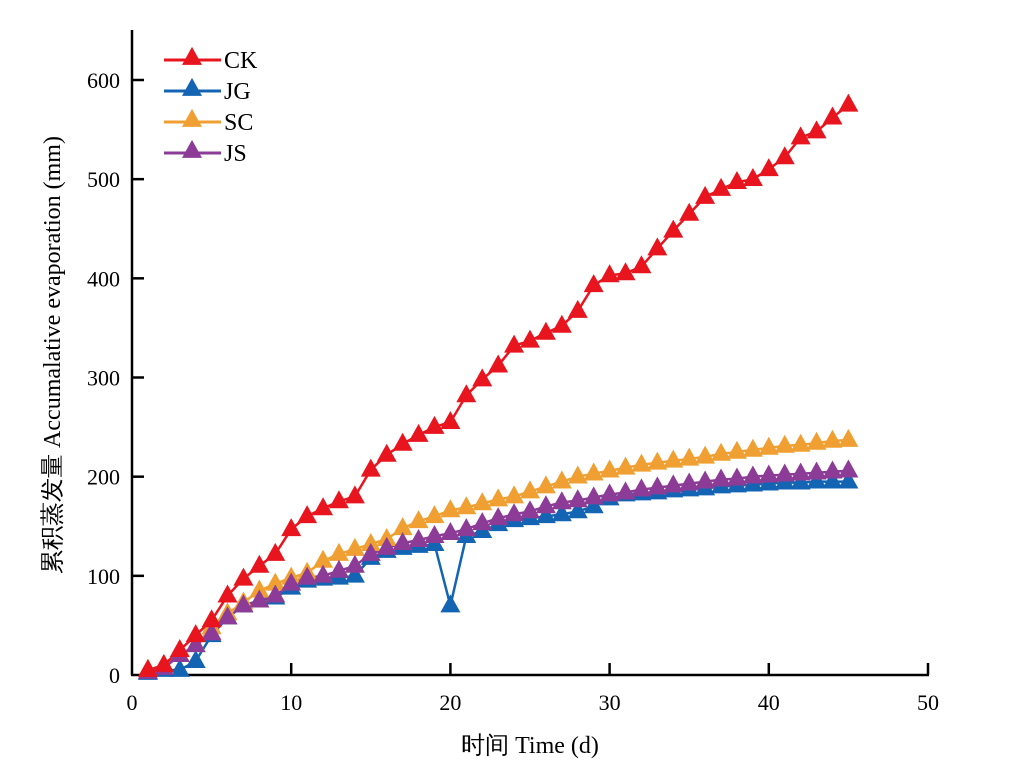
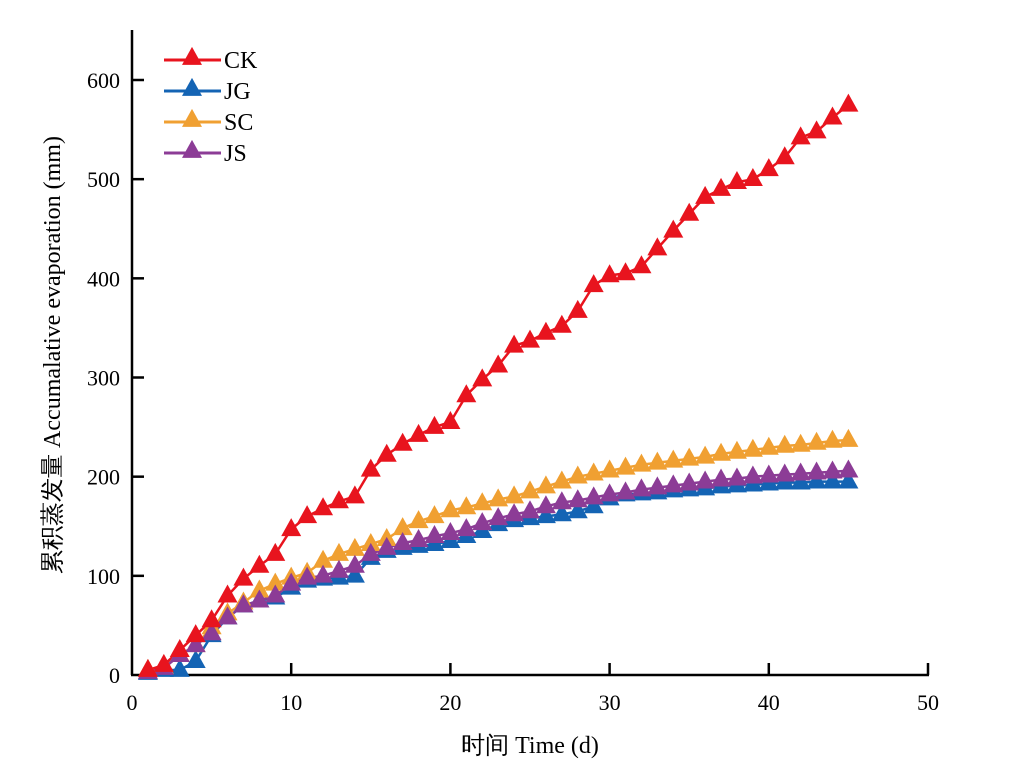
JG/20: 70 -> 140
